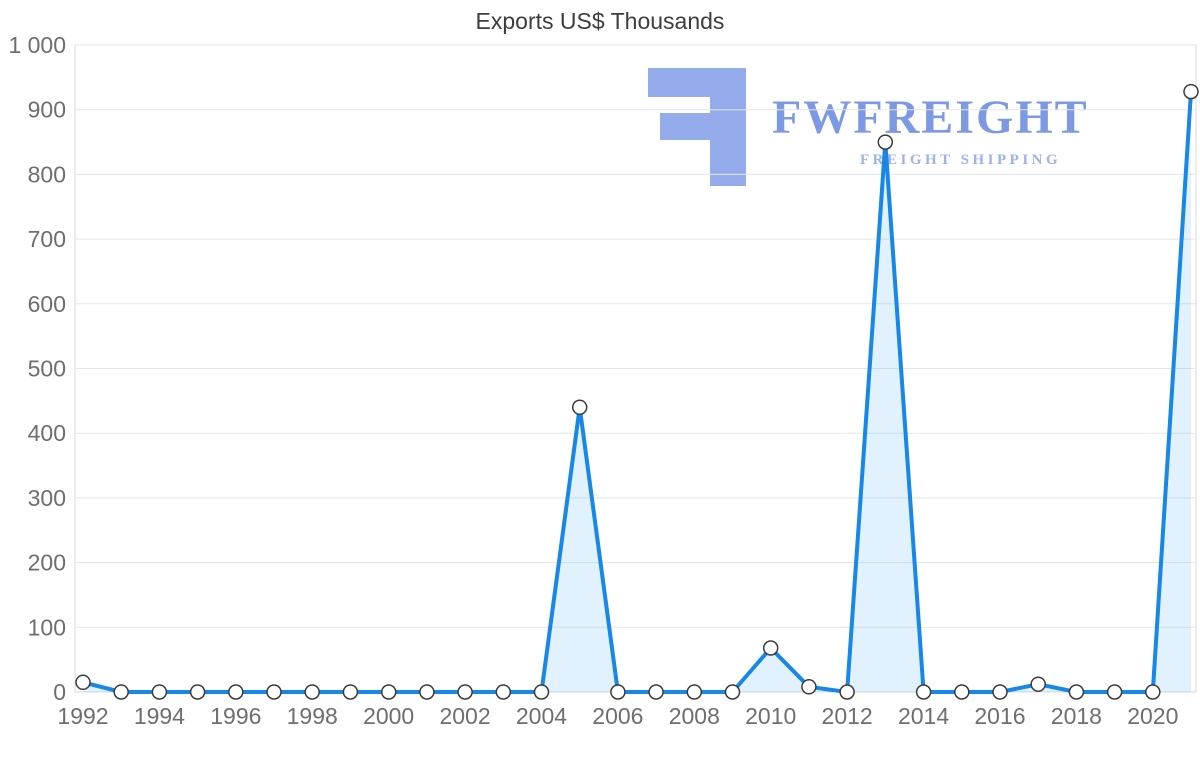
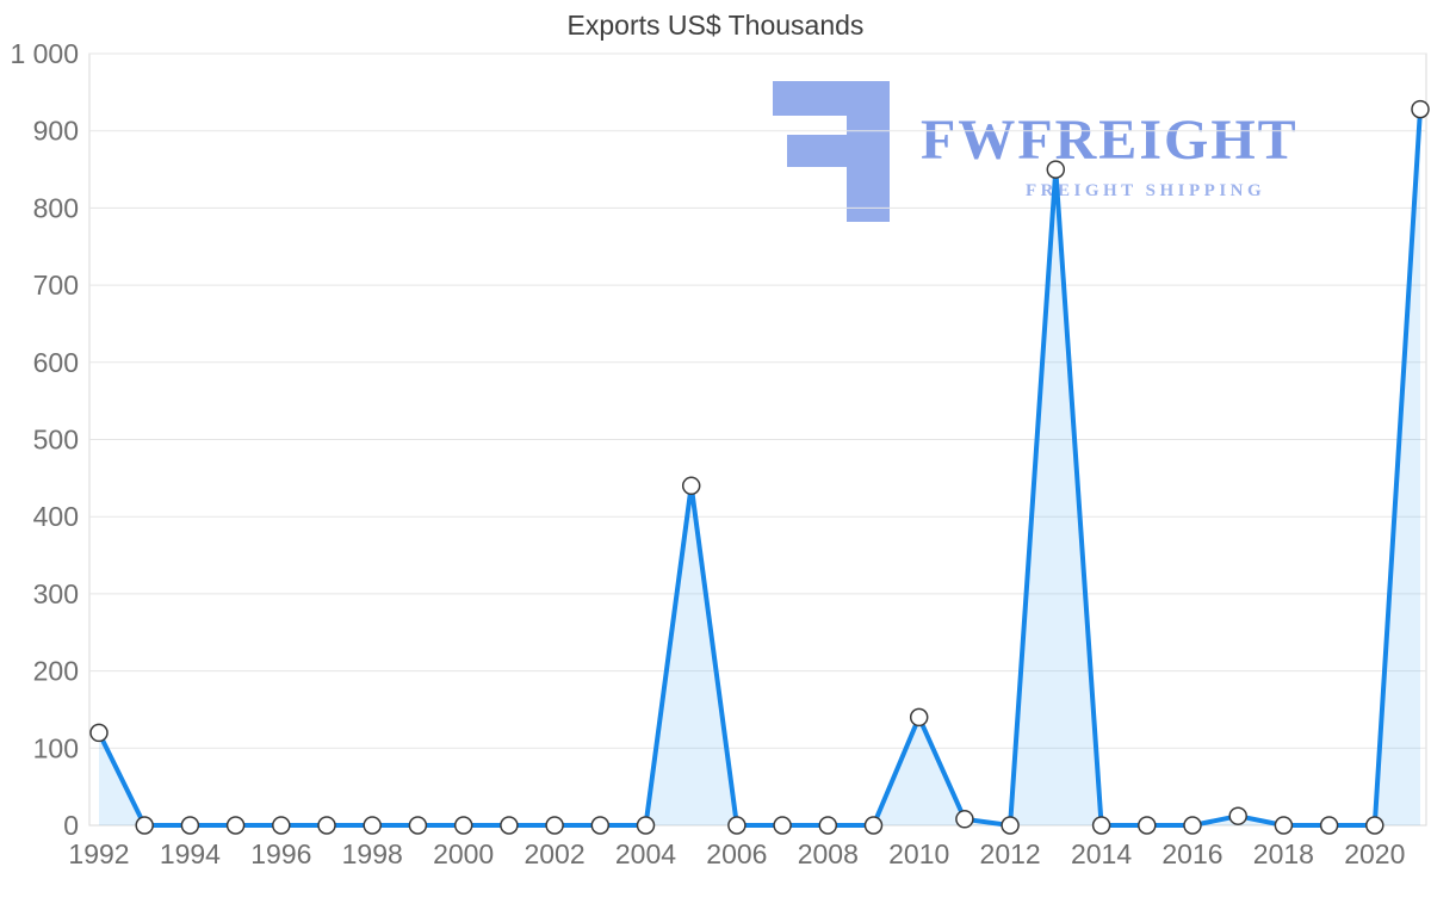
1992: 20 -> 120
2010: 70 -> 140
